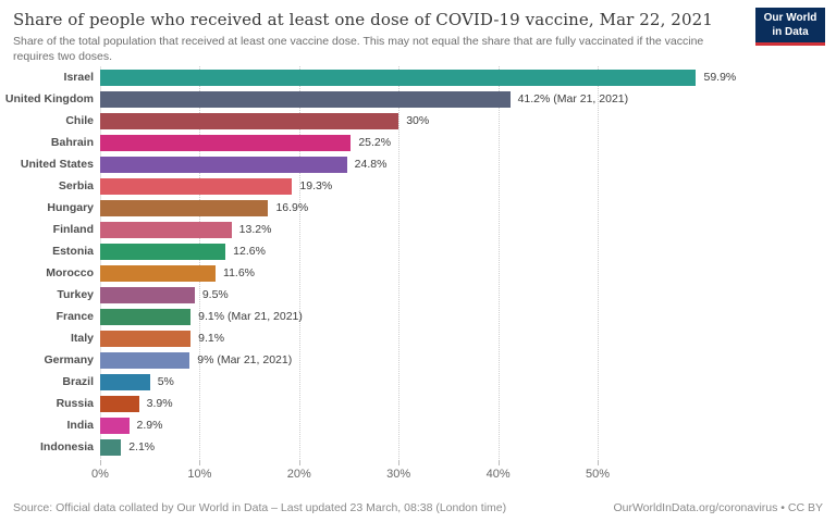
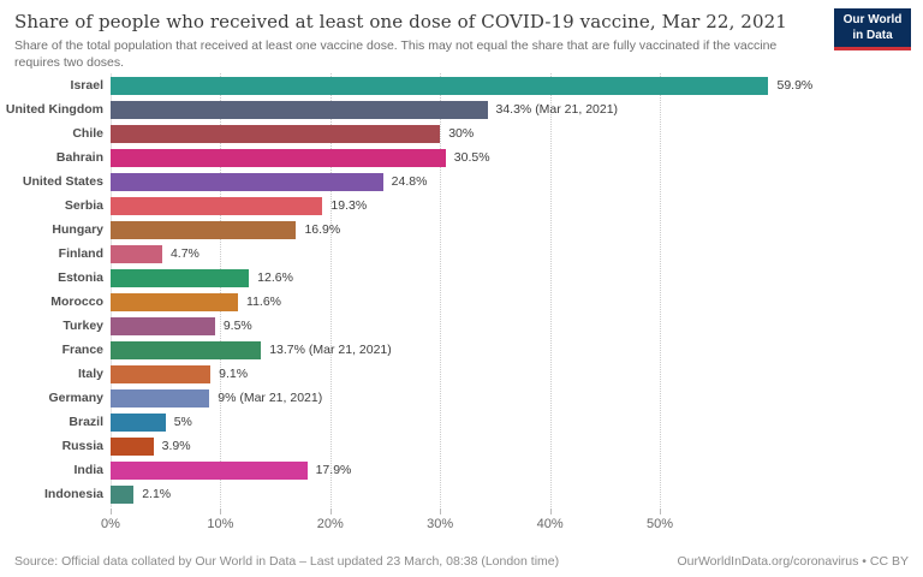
United Kingdom: 41.2% -> 34.3%
Bahrain: 25.2% -> 30.5%
Finland: 13.2% -> 4.7%
France: 9.1% -> 13.7%
India: 2.9% -> 17.9%
